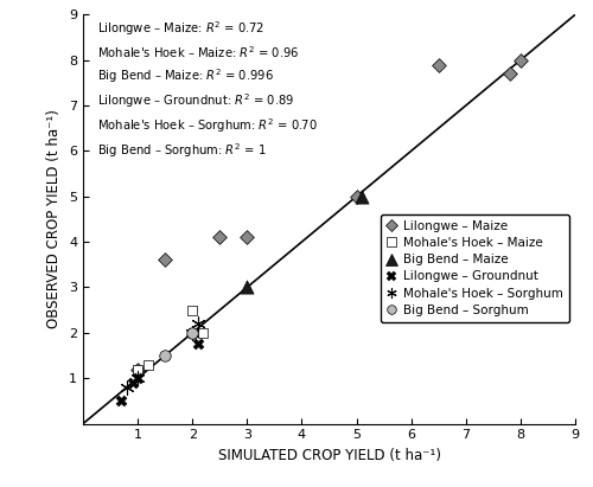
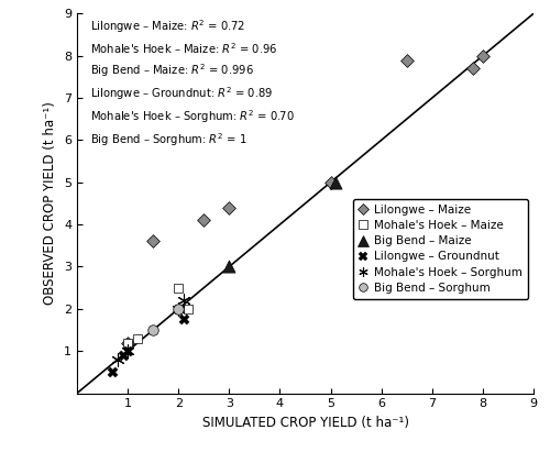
Lilongwe – Maize/3: 4.1 -> 4.4
